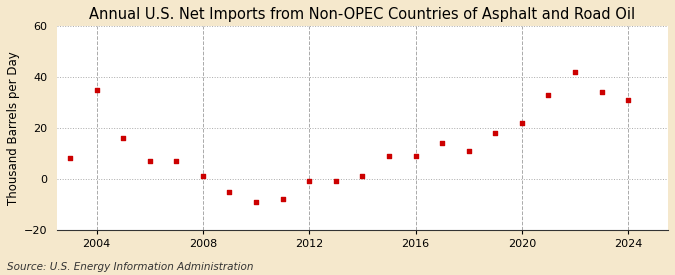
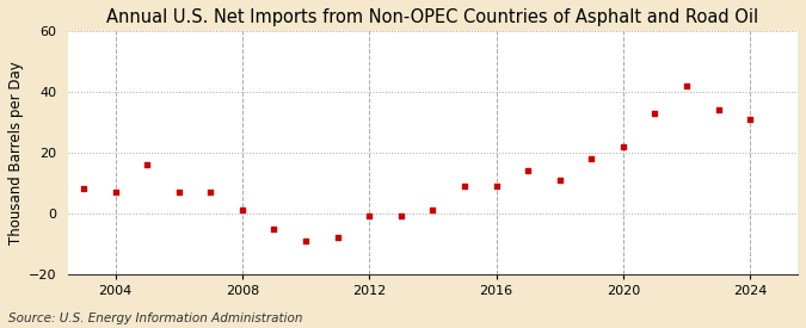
2004: 35 -> 7
